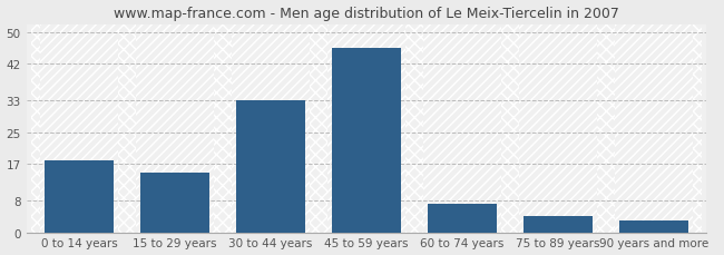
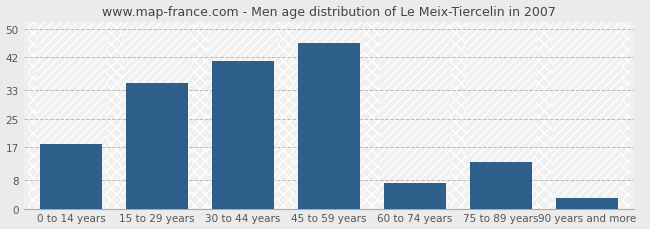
15 to 29 years: 15 -> 35
30 to 44 years: 33 -> 41
75 to 89 years: 4 -> 13
